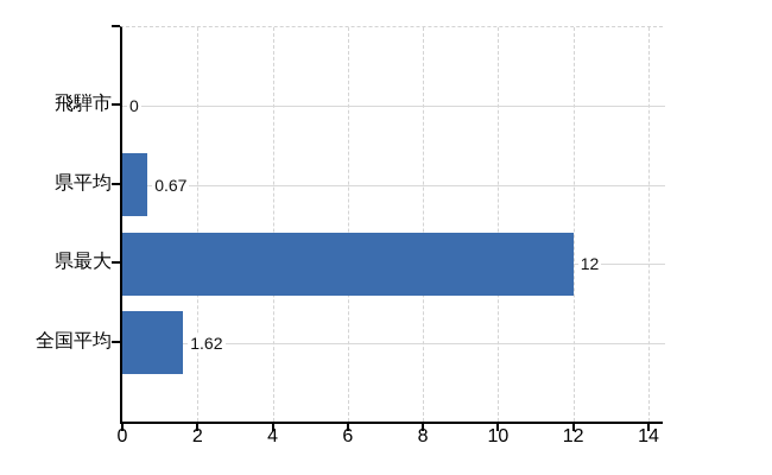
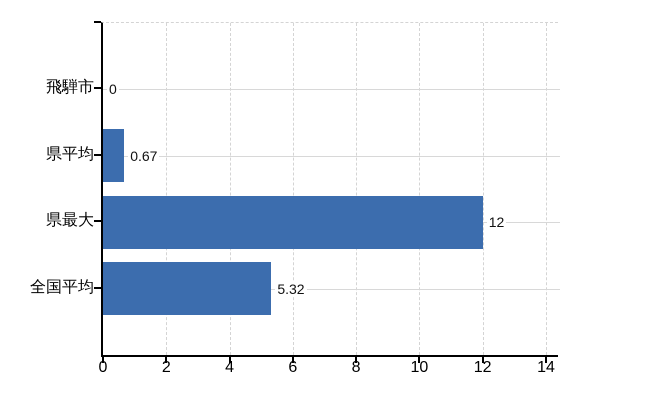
全国平均: 1.62 -> 5.32
